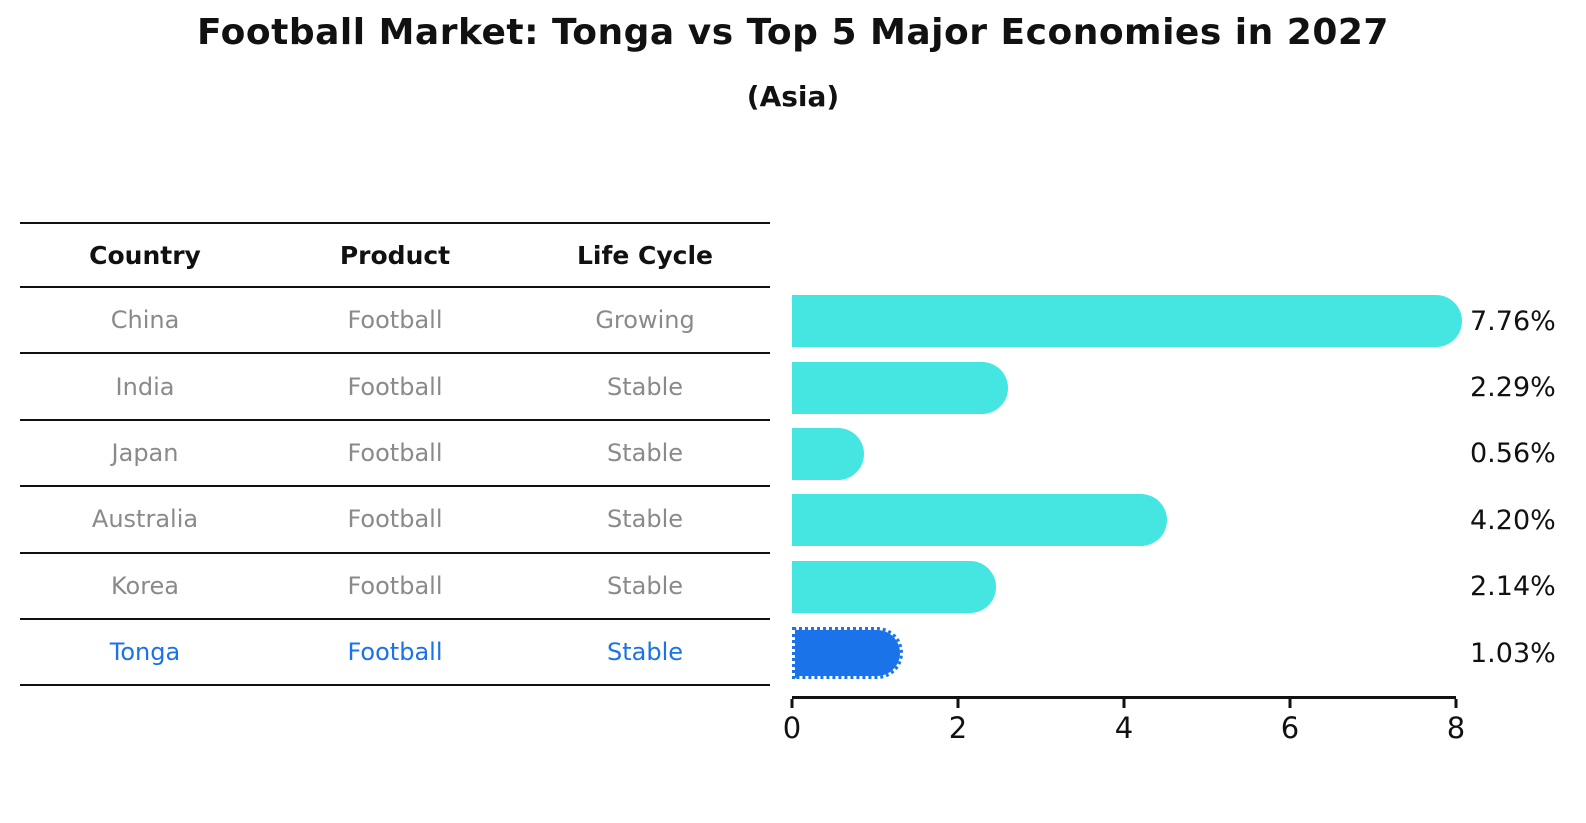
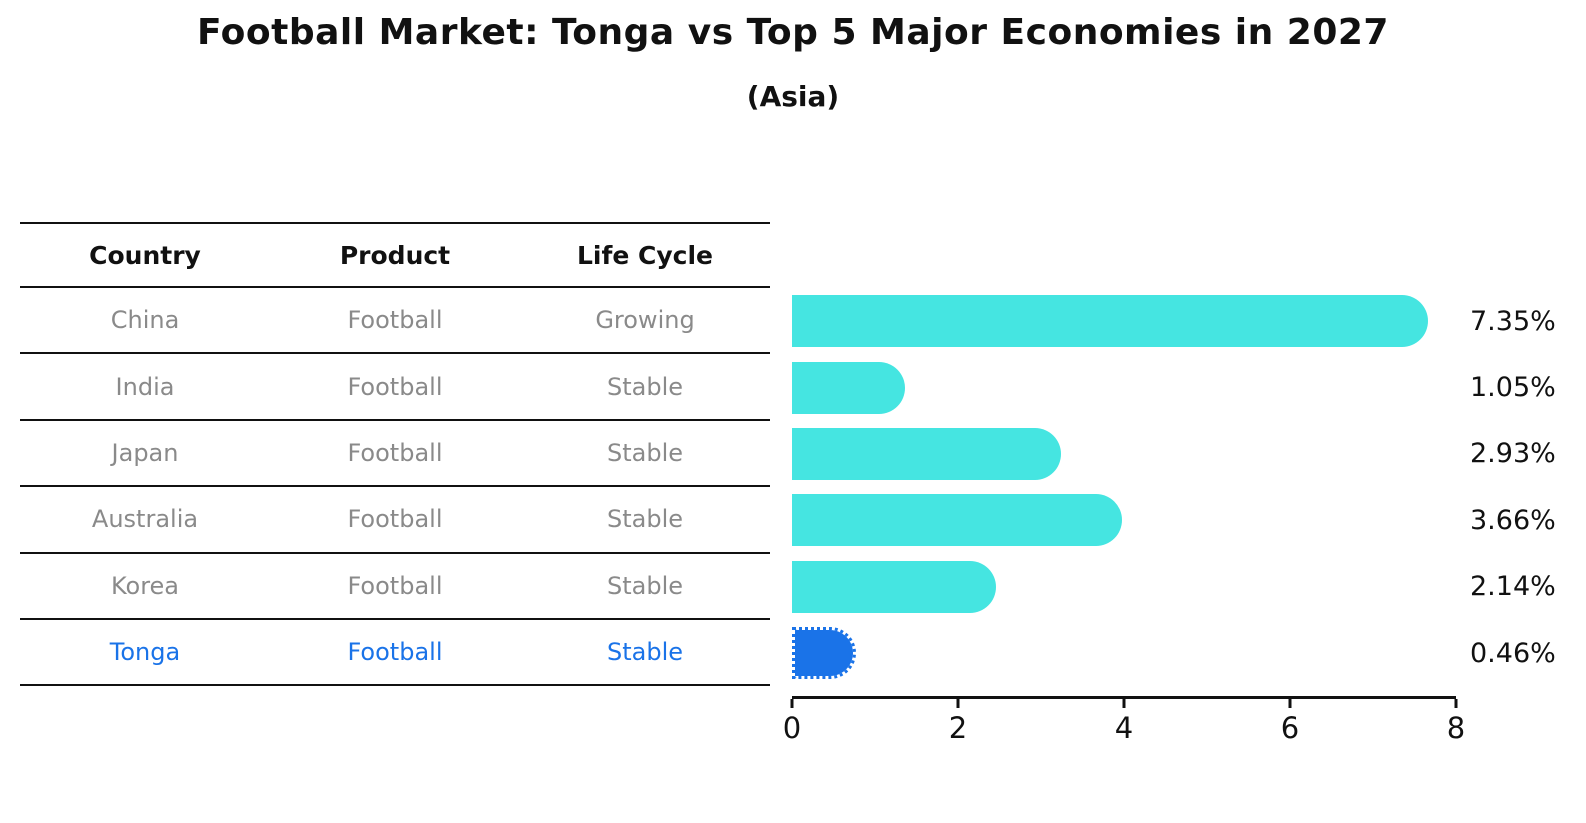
China: 7.76% -> 7.35%
India: 2.29% -> 1.05%
Japan: 0.56% -> 2.93%
Australia: 4.20% -> 3.66%
Tonga: 1.03% -> 0.46%
